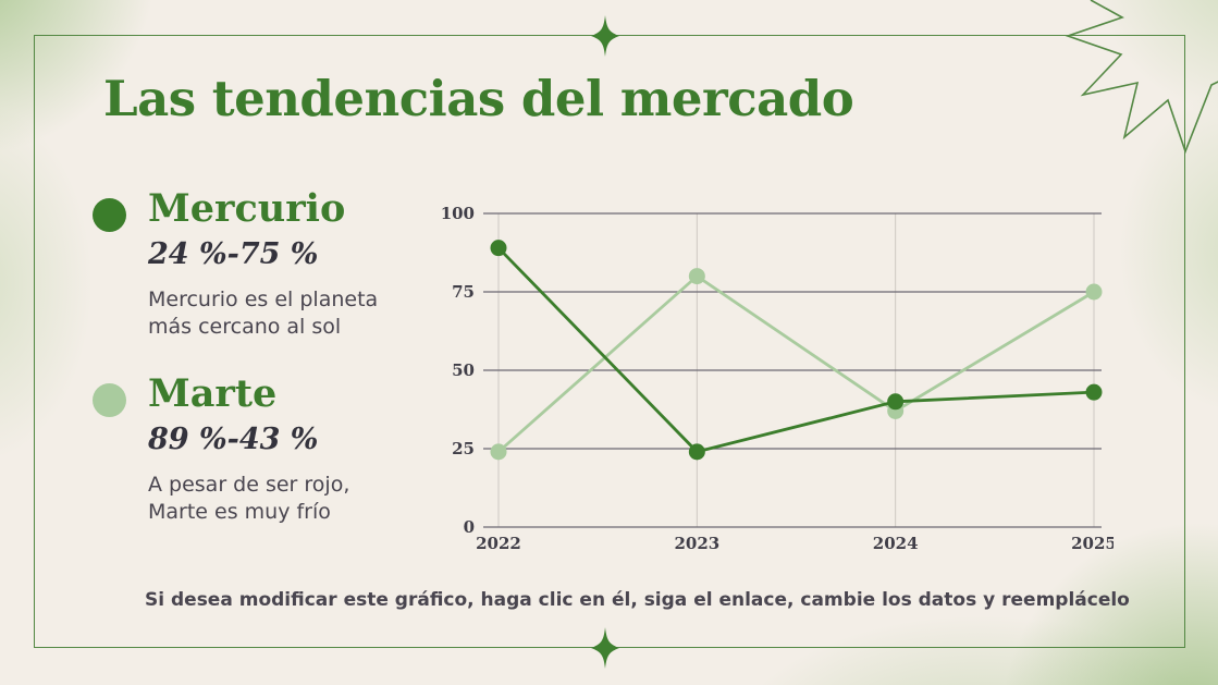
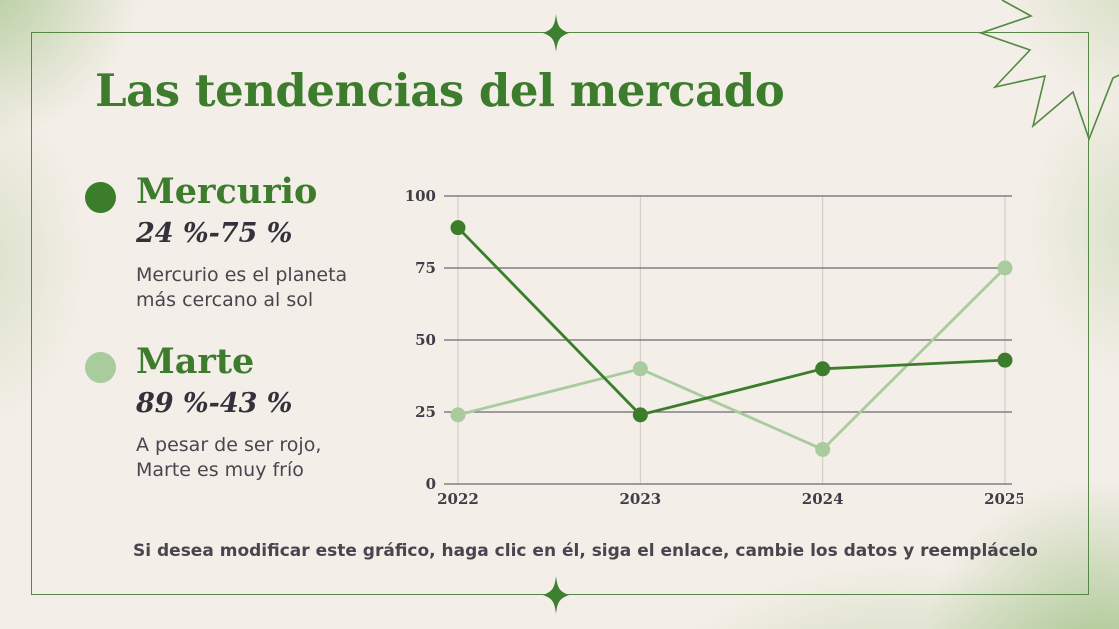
Marte/2023: 80 -> 40
Marte/2024: 37 -> 12
